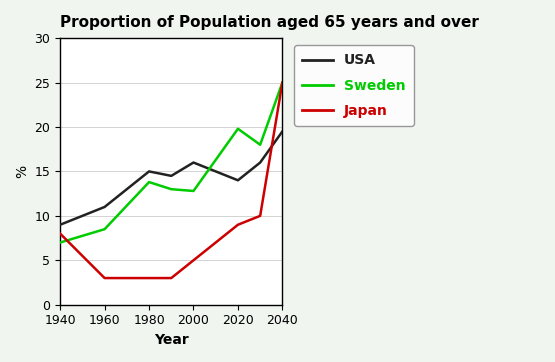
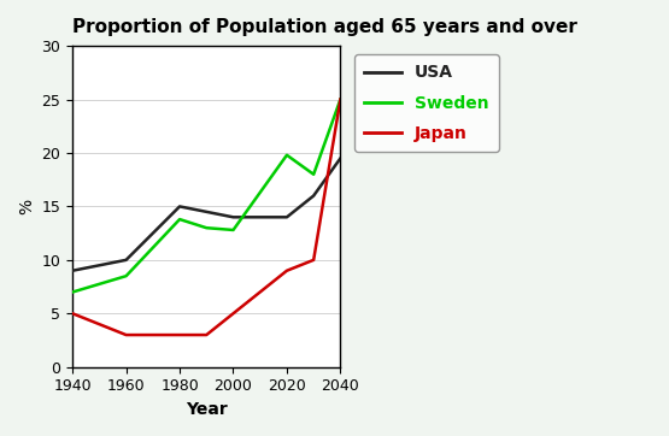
Japan/1940: 8 -> 5
USA/1960: 11.0 -> 10.0
USA/2000: 16.0 -> 14.0
